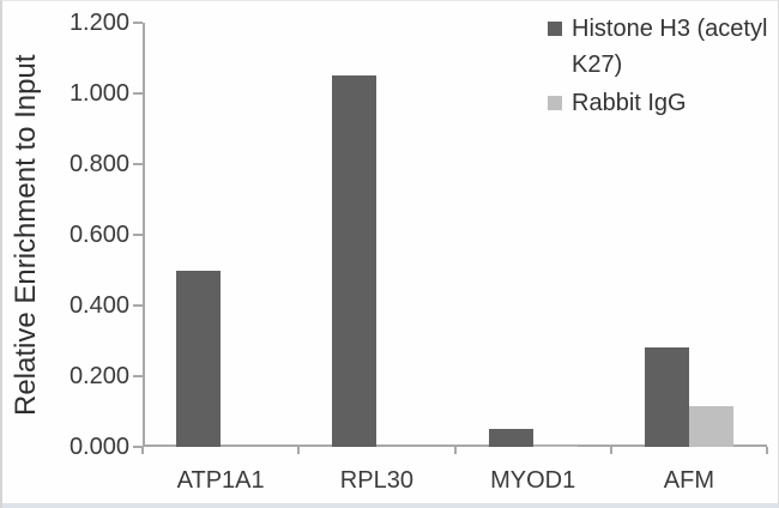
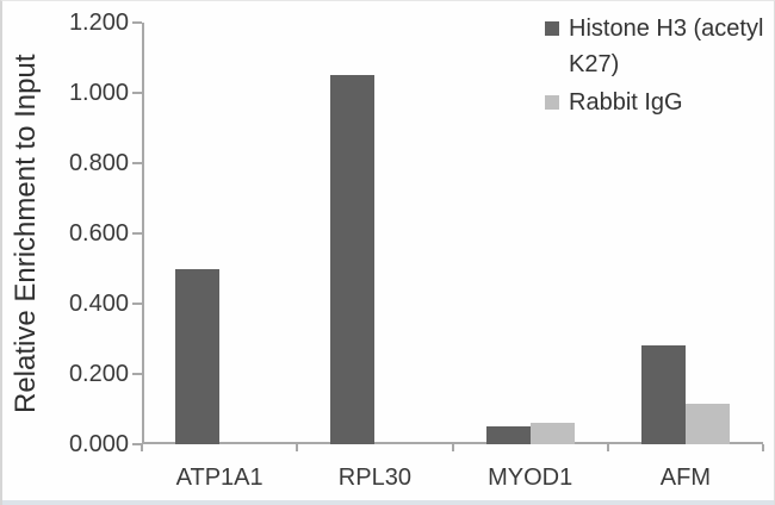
Rabbit IgG/MYOD1: 0.01 -> 0.06
